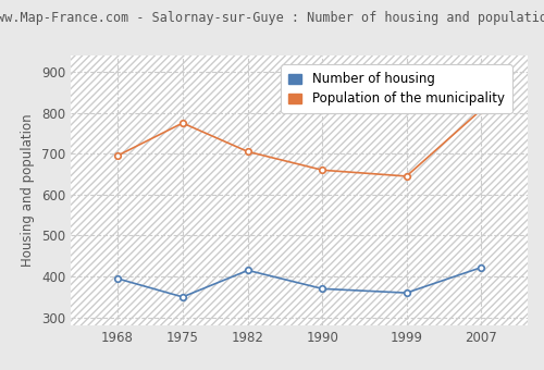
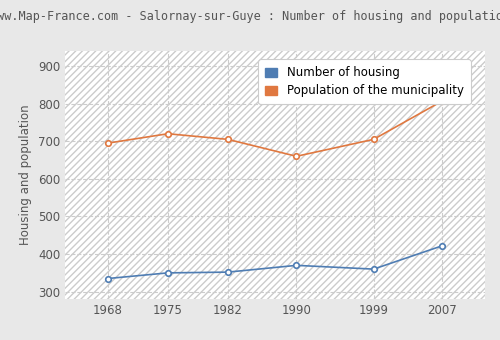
Number of housing/1968: 395 -> 335
Population of the municipality/1975: 775 -> 720
Number of housing/1982: 415 -> 352
Population of the municipality/1999: 645 -> 705
